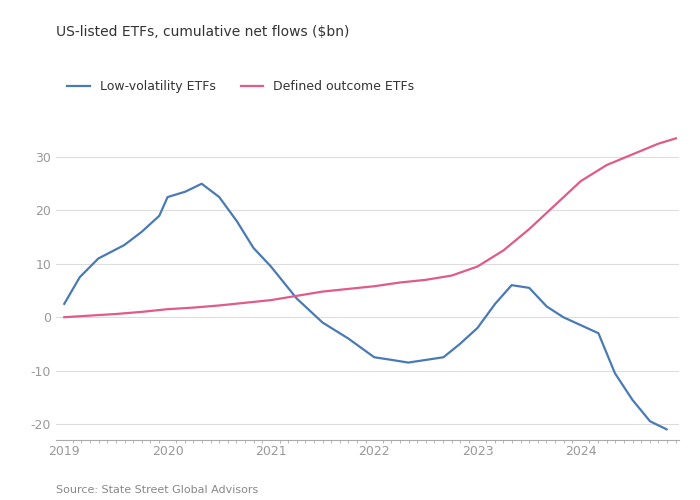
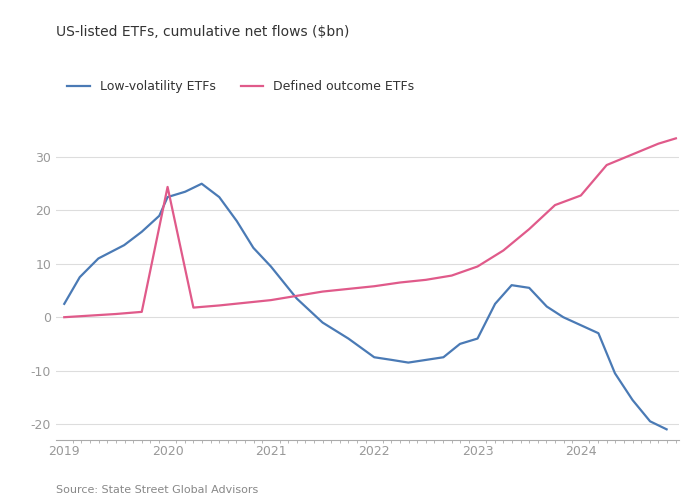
Defined outcome ETFs/2020: 1.5 -> 24.4
Low-volatility ETFs/2023: -2.0 -> -4.0
Defined outcome ETFs/2024: 25.5 -> 22.8
